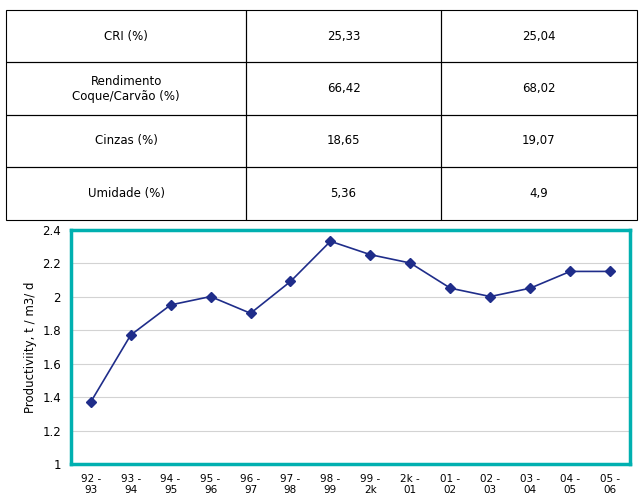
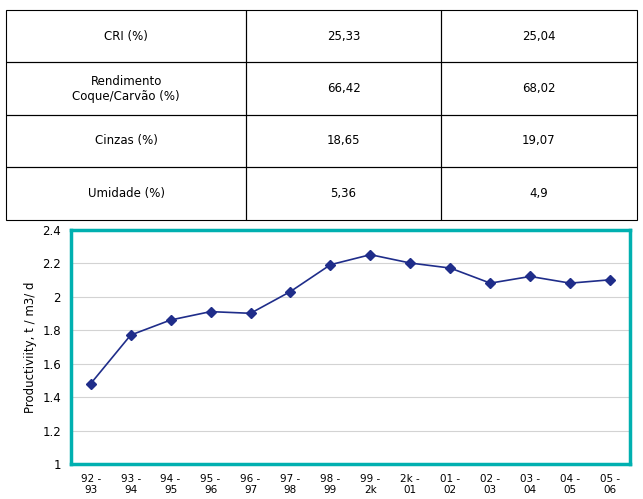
92 - 93: 1.37 -> 1.48
94 - 95: 1.95 -> 1.86
95 - 96: 2.00 -> 1.91
97 - 98: 2.09 -> 2.03
98 - 99: 2.33 -> 2.19
01 - 02: 2.05 -> 2.17
02 - 03: 2.00 -> 2.08
03 - 04: 2.05 -> 2.12
04 - 05: 2.15 -> 2.08
05 - 06: 2.15 -> 2.10
